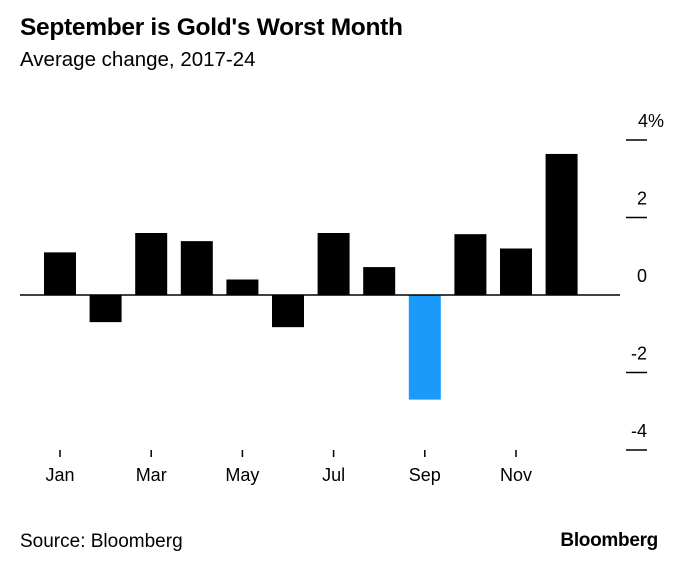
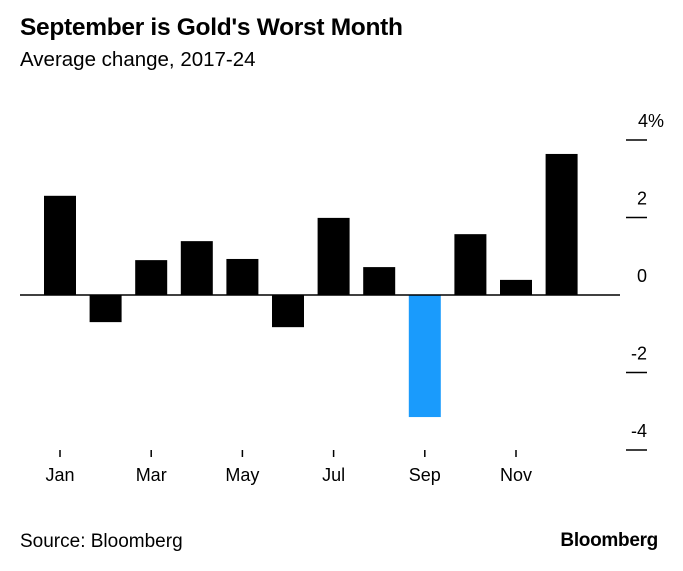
Jan: 1.1 -> 2.6
Mar: 1.6 -> 0.9
May: 0.4 -> 0.9
Jul: 1.6 -> 2.0
Sep: -2.7 -> -3.1
Nov: 1.2 -> 0.4
